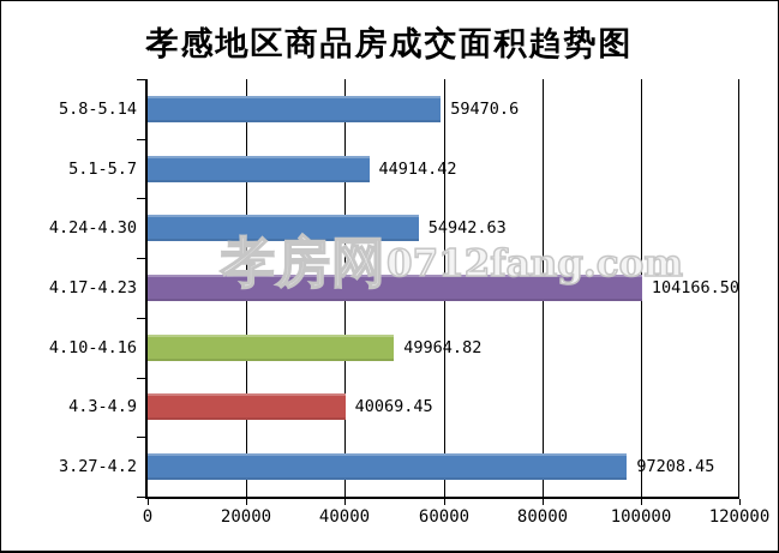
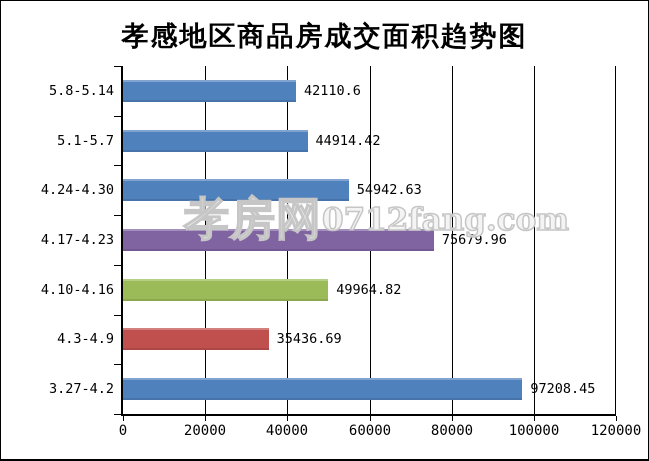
5.8-5.14: 59470.6 -> 42110.6
4.17-4.23: 104166.50 -> 75679.96
4.3-4.9: 40069.45 -> 35436.69
